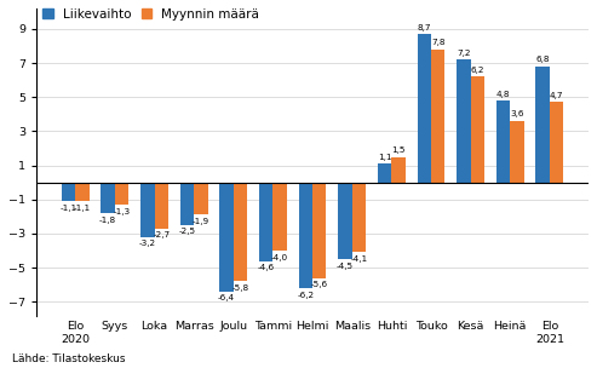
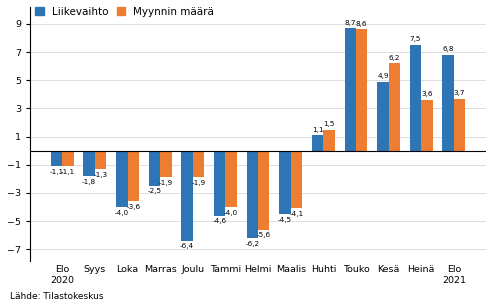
Liikevaihto/Loka: -3,2 -> -4,0
Myynnin määrä/Loka: -2,7 -> -3,6
Myynnin määrä/Joulu: -5,8 -> -1,9
Myynnin määrä/Touko: 7,8 -> 8,6
Liikevaihto/Kesä: 7,2 -> 4,9
Liikevaihto/Heinä: 4,8 -> 7,5
Myynnin määrä/Elo 2021: 4,7 -> 3,7
